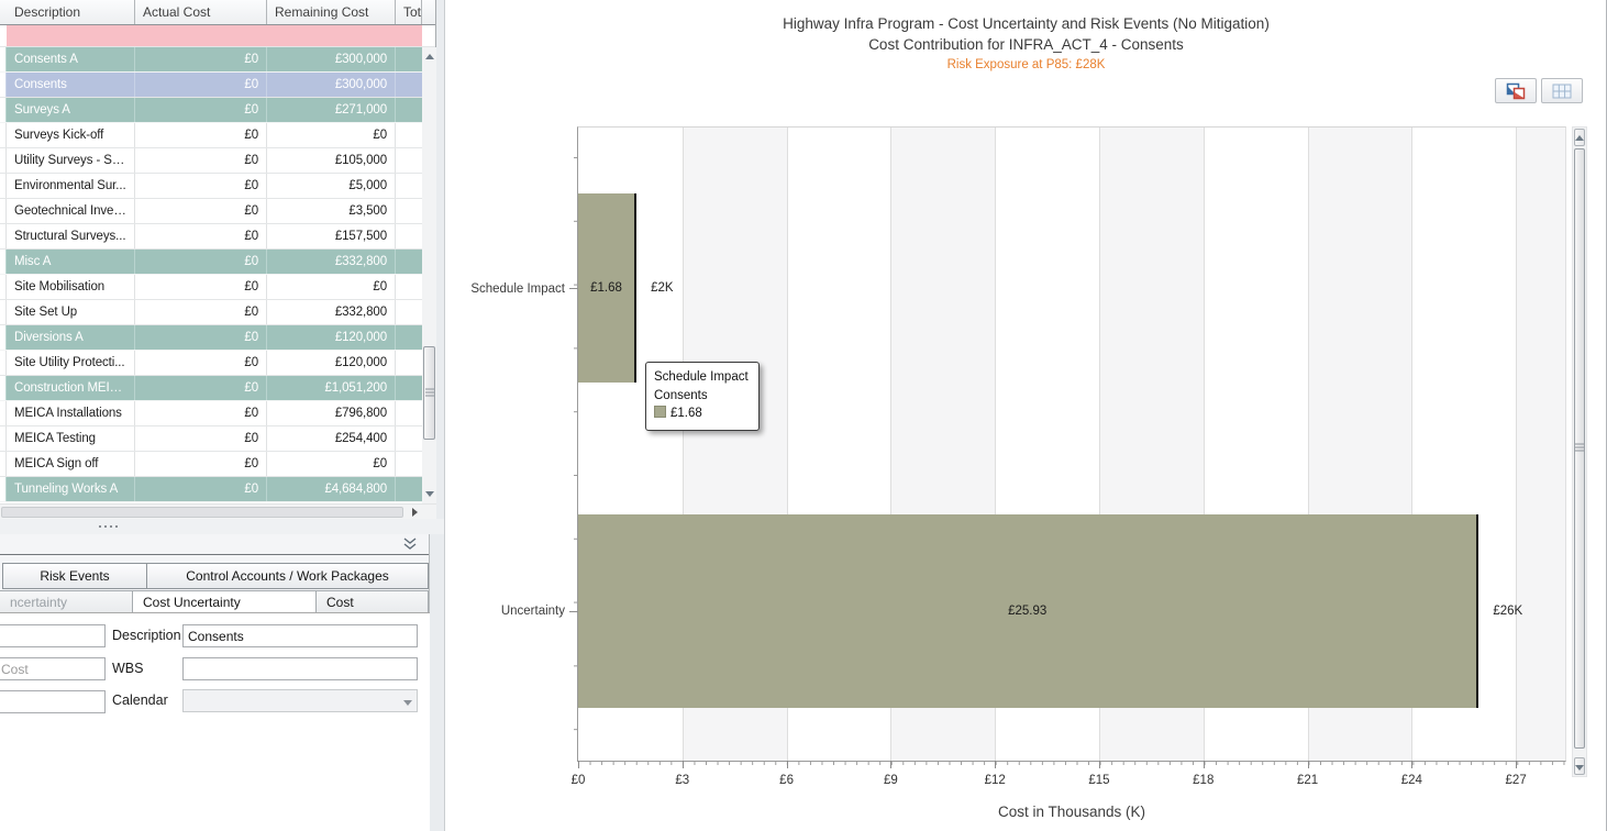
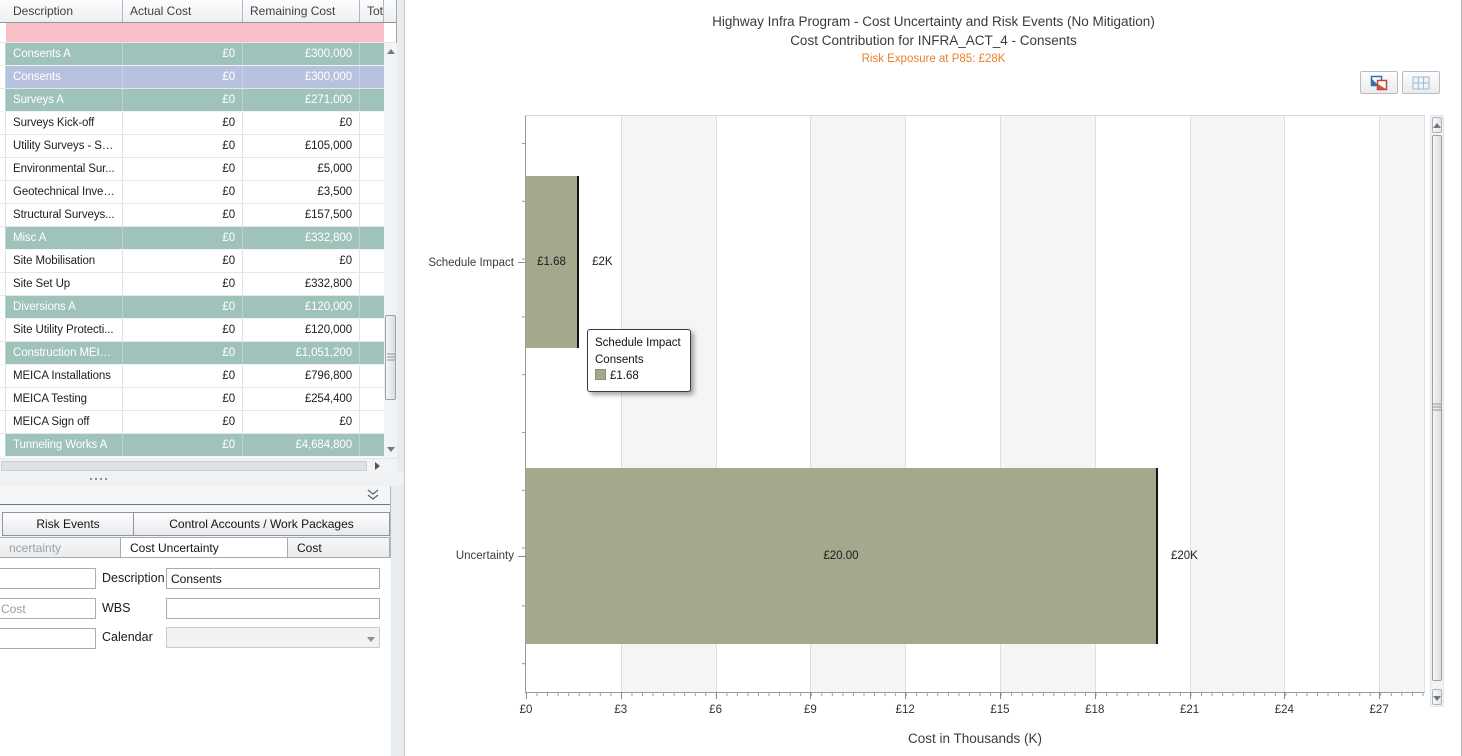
Uncertainty: £26K -> £20K
